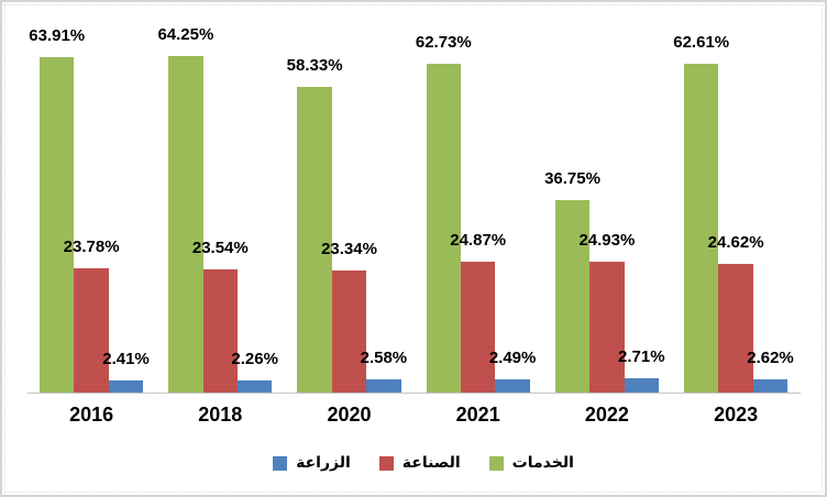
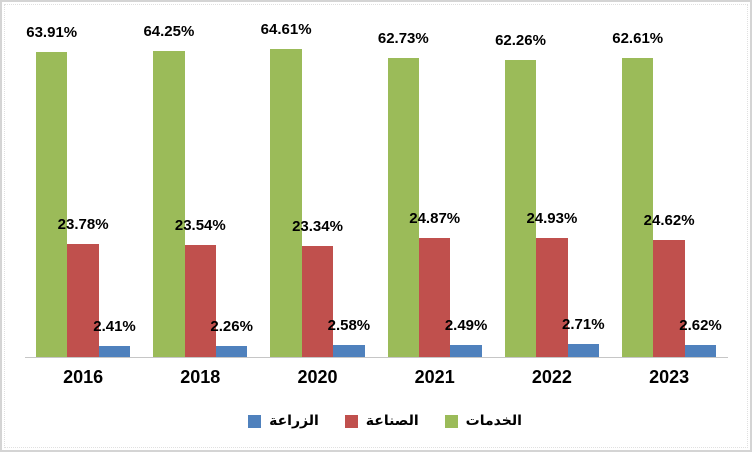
الخدمات/2020: 58.33% -> 64.61%
الخدمات/2022: 36.75% -> 62.26%
